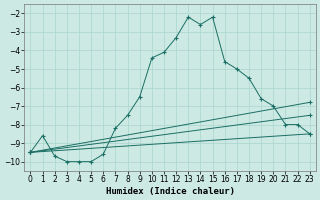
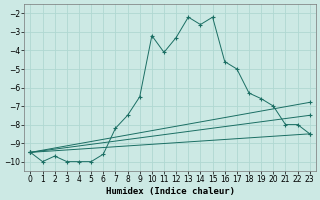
1: -8.6 -> -10.0
10: -4.4 -> -3.2
18: -5.5 -> -6.3
